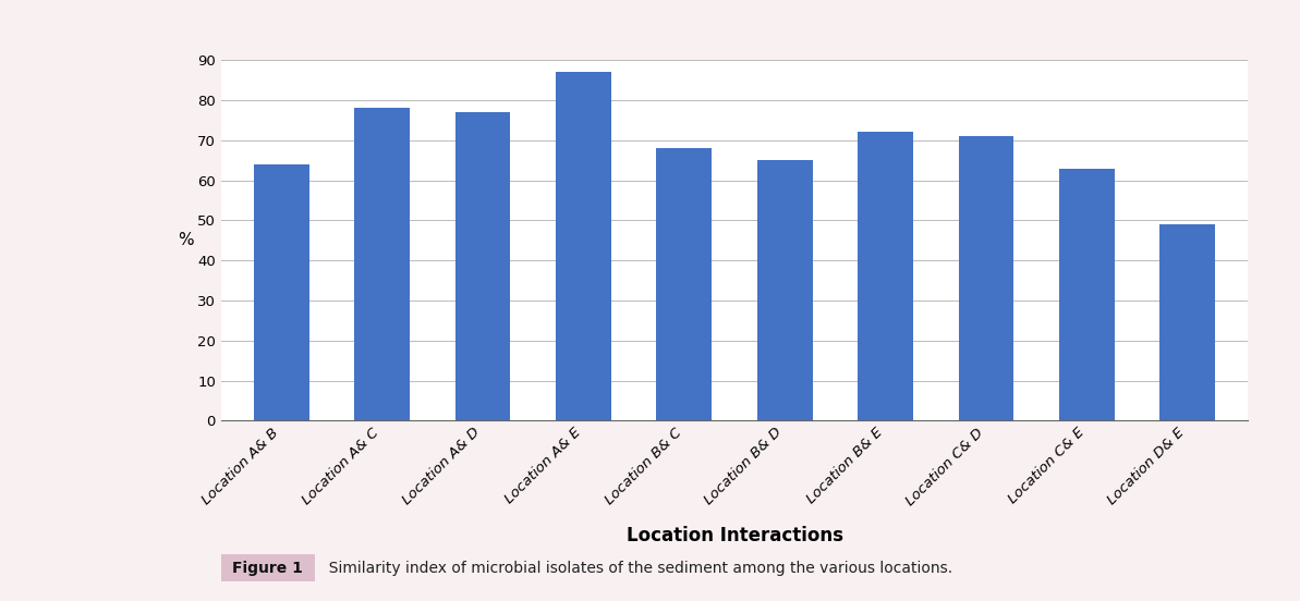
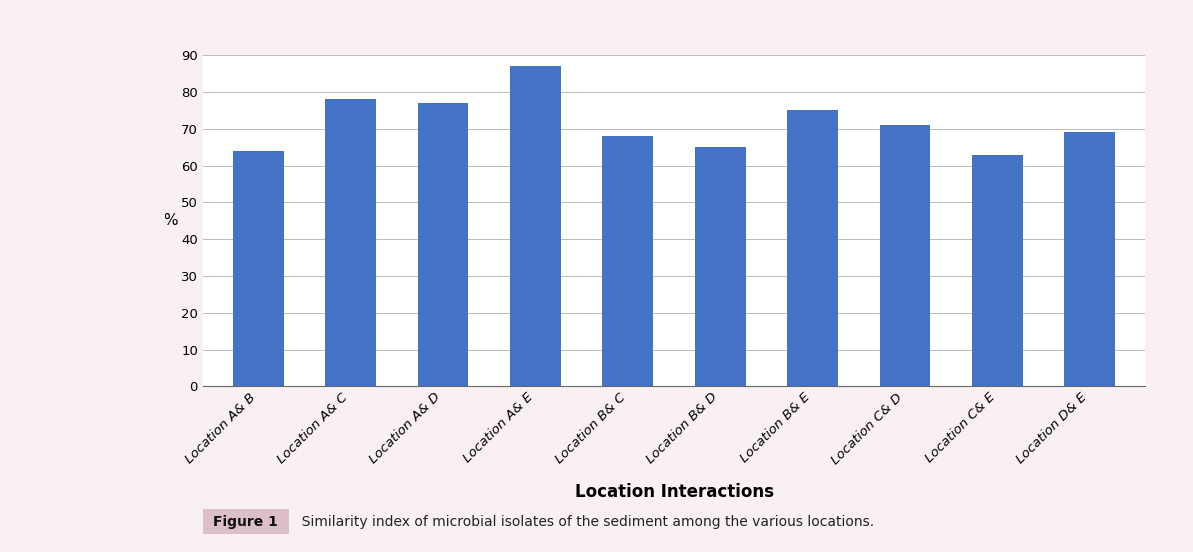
Location B& E: 72 -> 75
Location D& E: 49 -> 69
